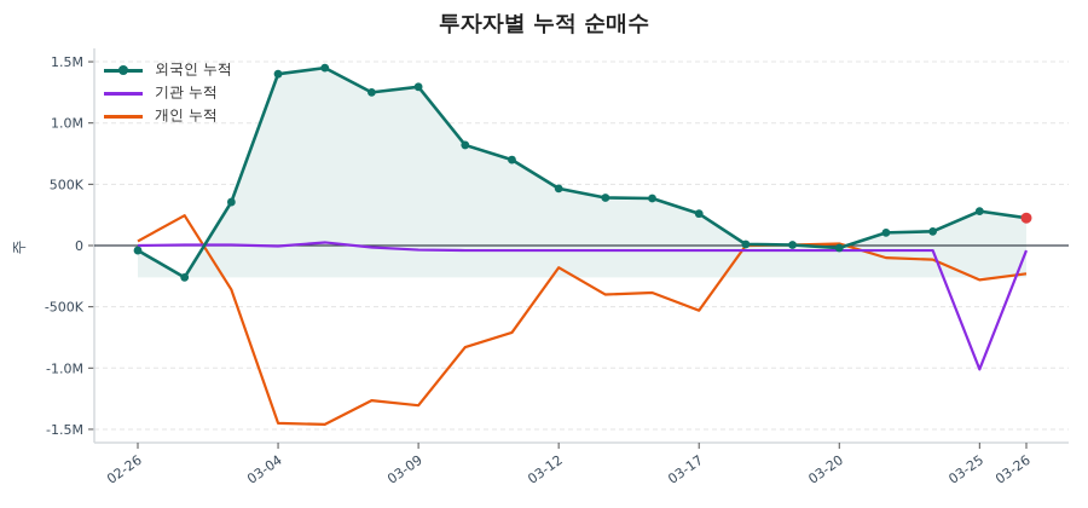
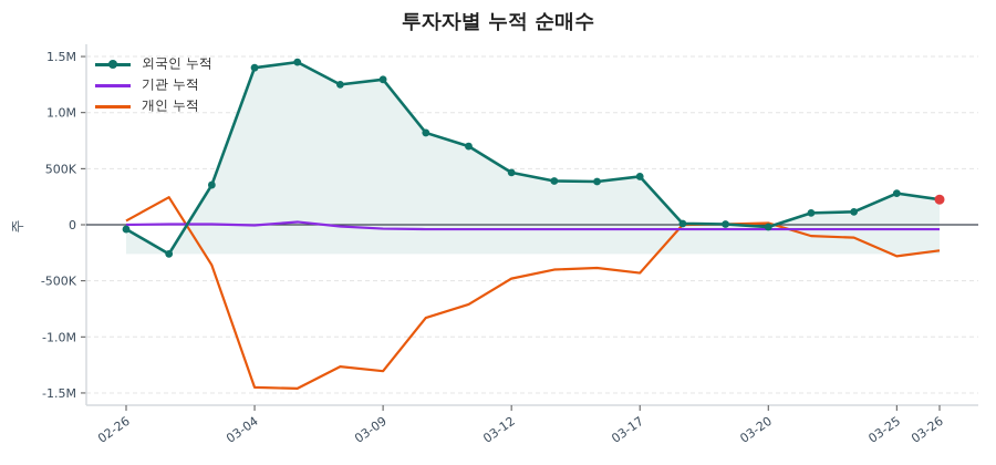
개인 누적/03-12: -0.18M -> -0.48M
외국인 누적/03-17: 0.26M -> 0.43M
개인 누적/03-17: -0.53M -> -0.43M
기관 누적/03-25: -1.01M -> -0.04M
